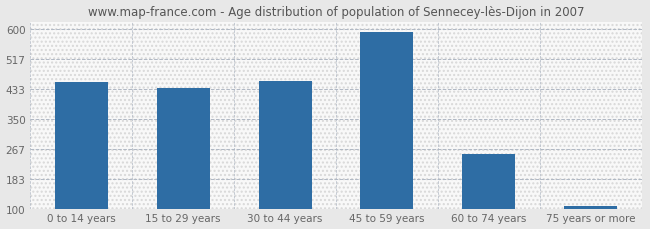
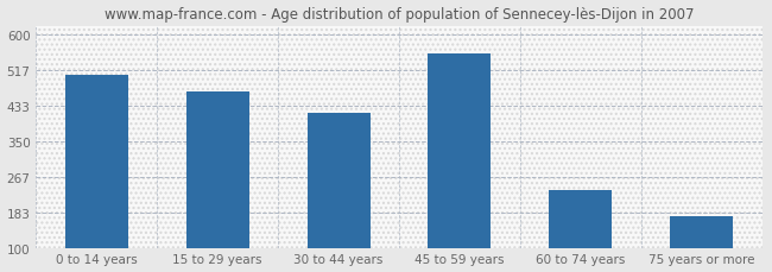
0 to 14 years: 451 -> 505
15 to 29 years: 436 -> 465
30 to 44 years: 456 -> 415
45 to 59 years: 591 -> 555
60 to 74 years: 252 -> 235
75 years or more: 108 -> 175
